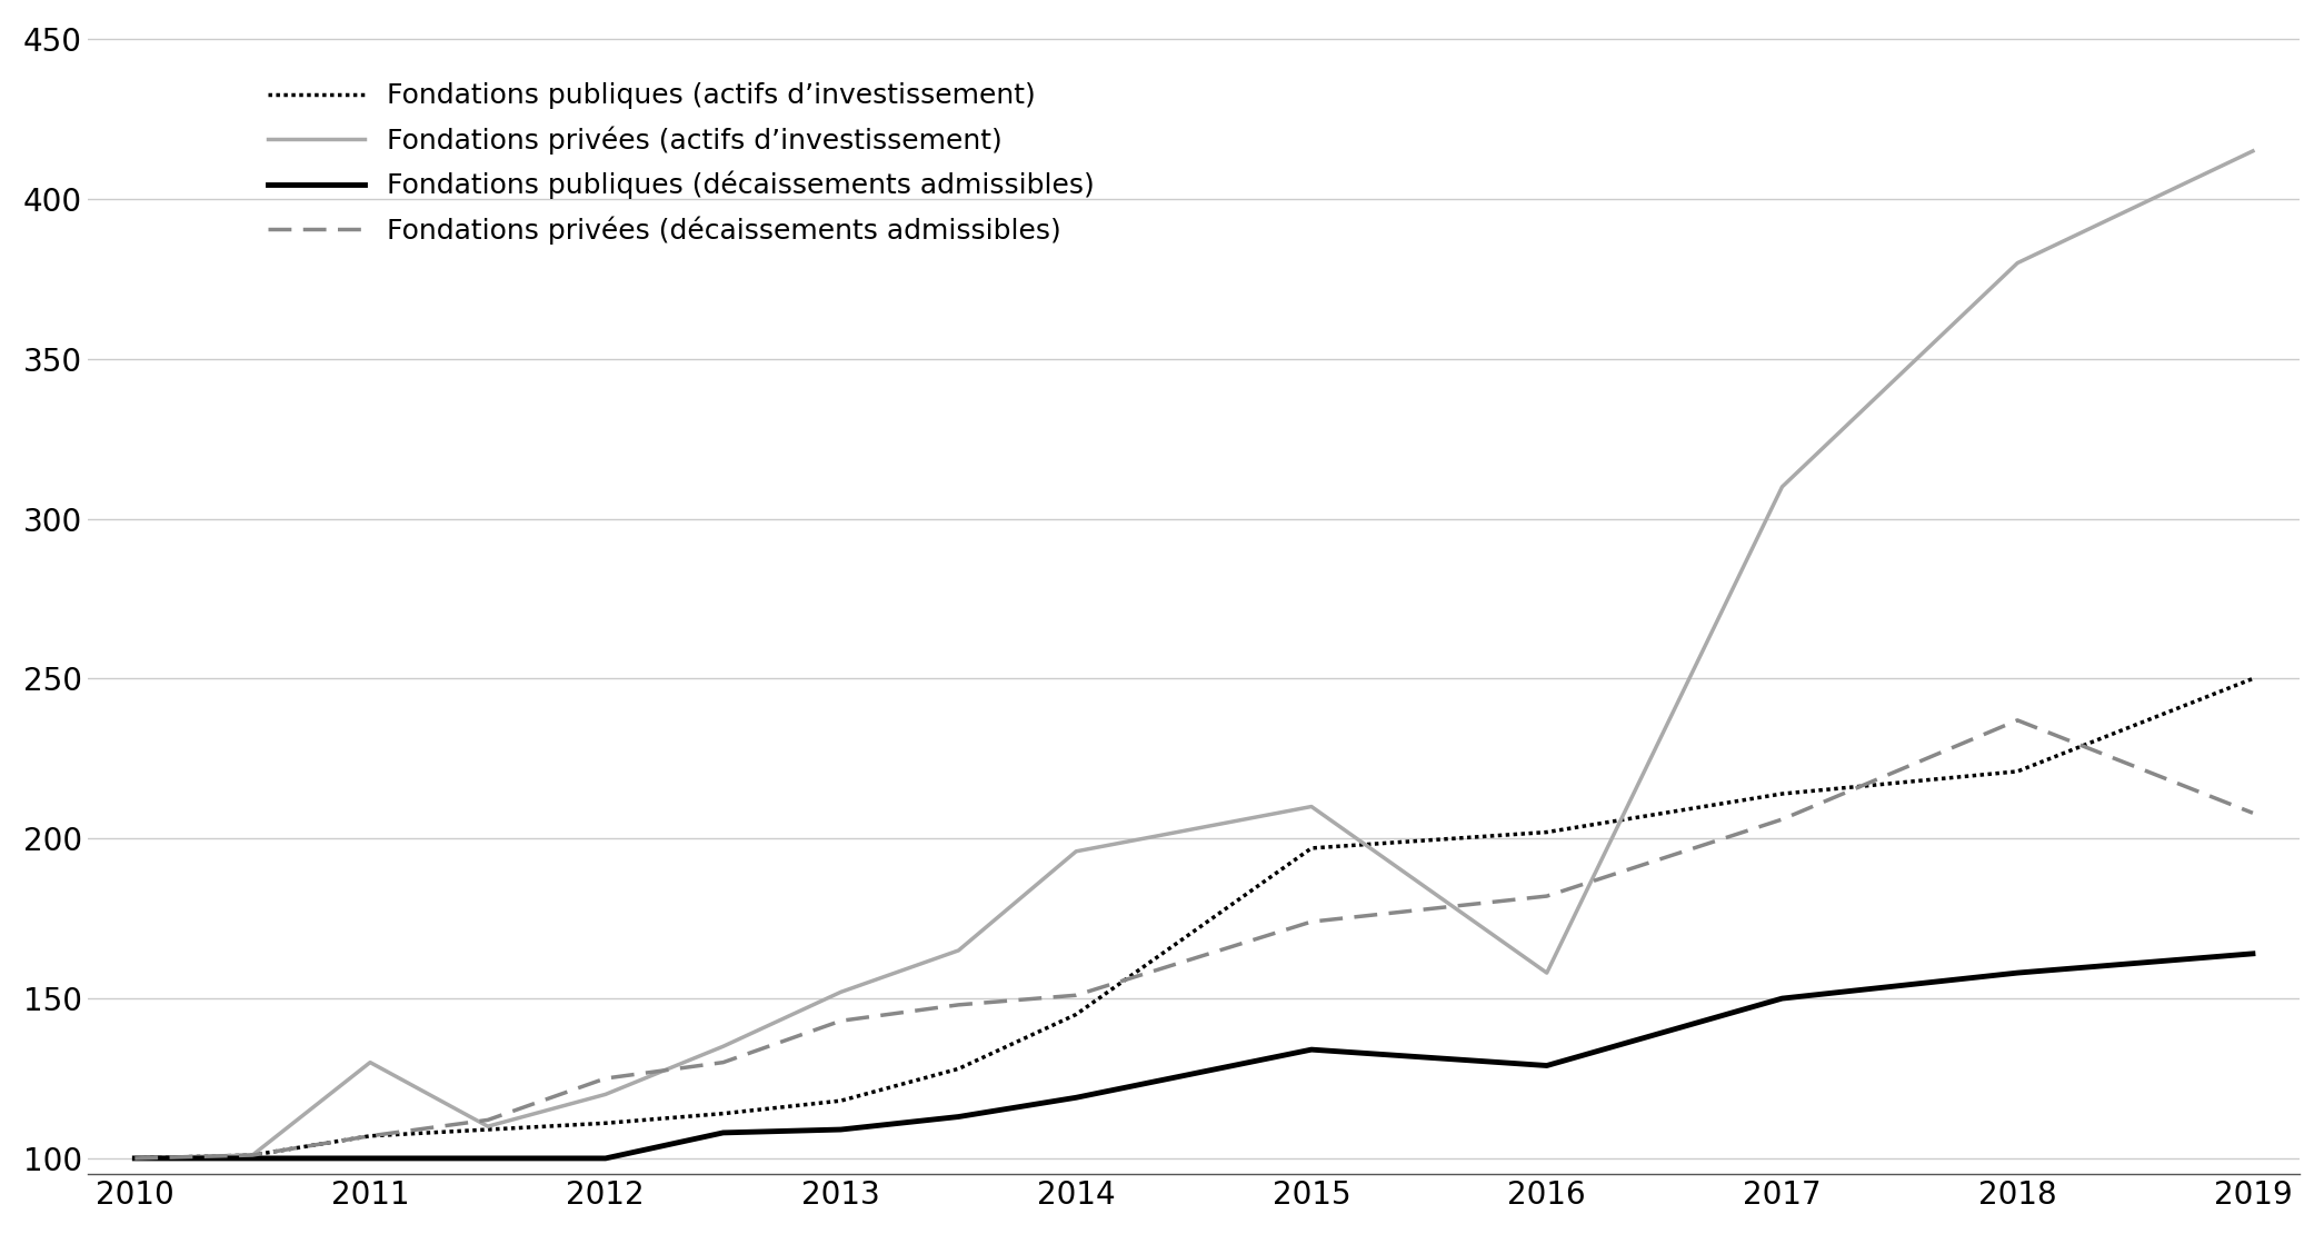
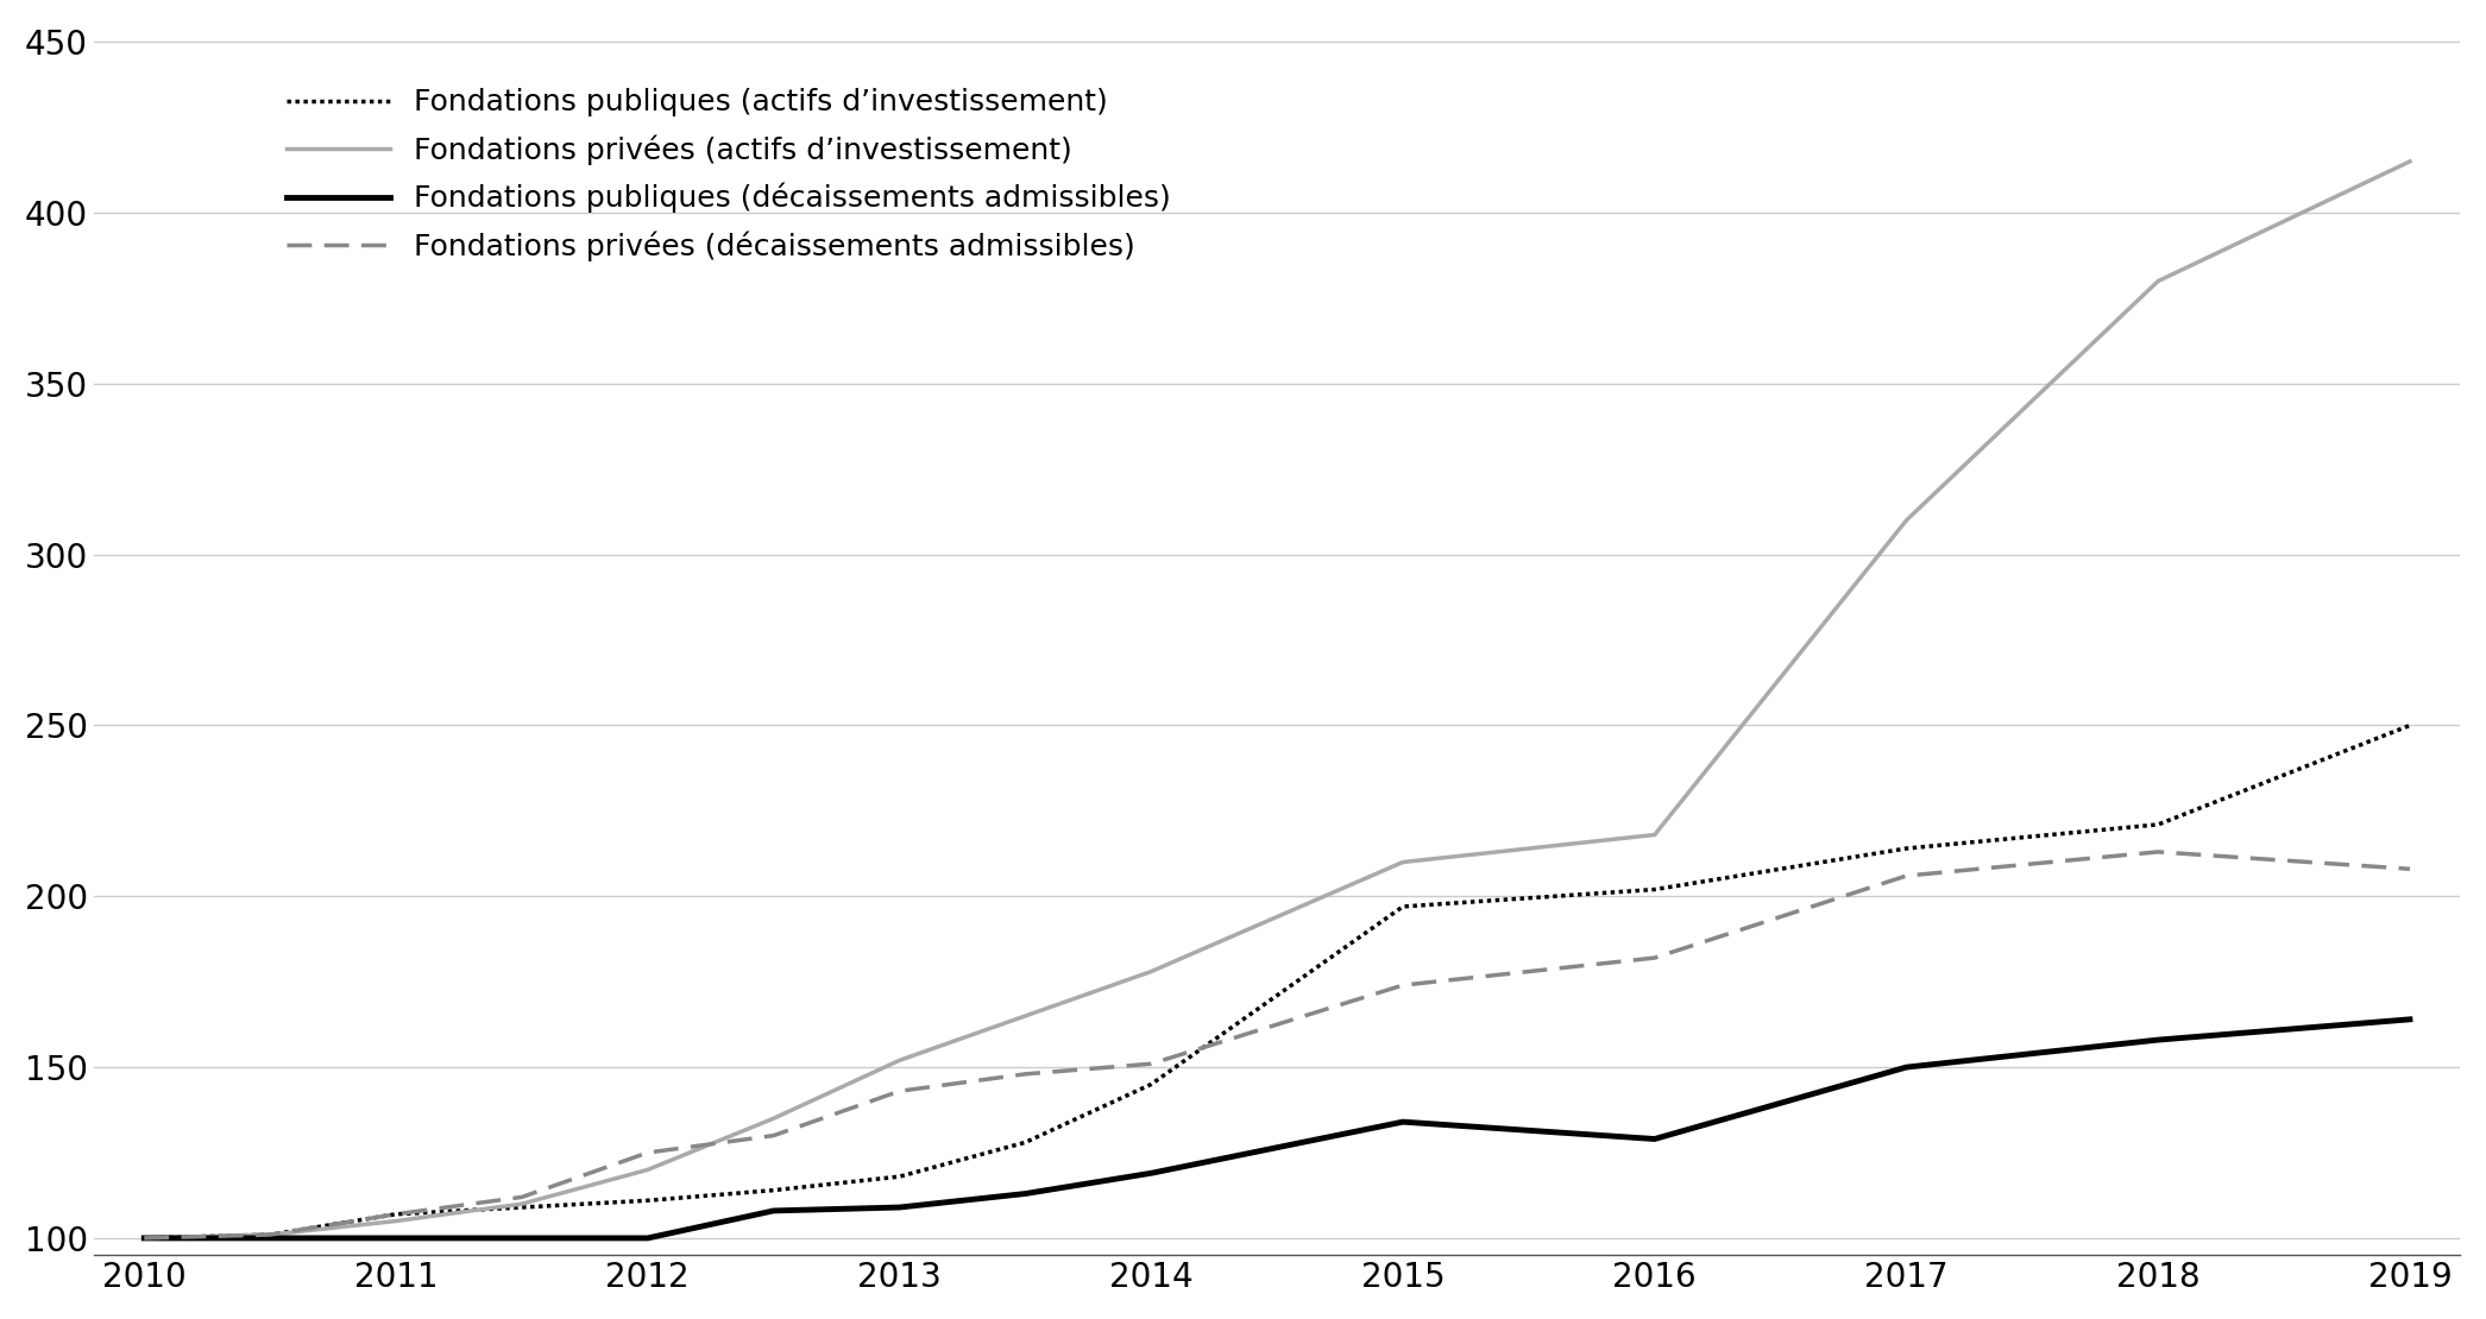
Fondations privées (actifs d’investissement)/2011: 130 -> 105
Fondations privées (actifs d’investissement)/2014: 196 -> 178
Fondations privées (actifs d’investissement)/2016: 158 -> 218
Fondations privées (décaissements admissibles)/2018: 237 -> 213
